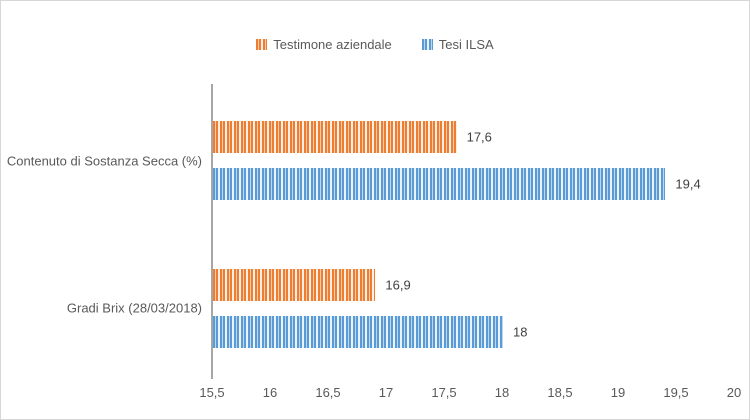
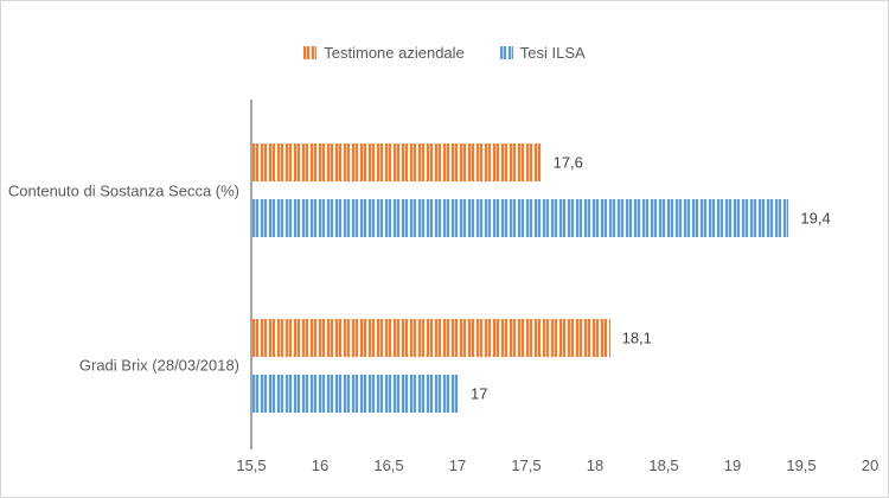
Testimone aziendale/Gradi Brix (28/03/2018): 16,9 -> 18,1
Tesi ILSA/Gradi Brix (28/03/2018): 18 -> 17
